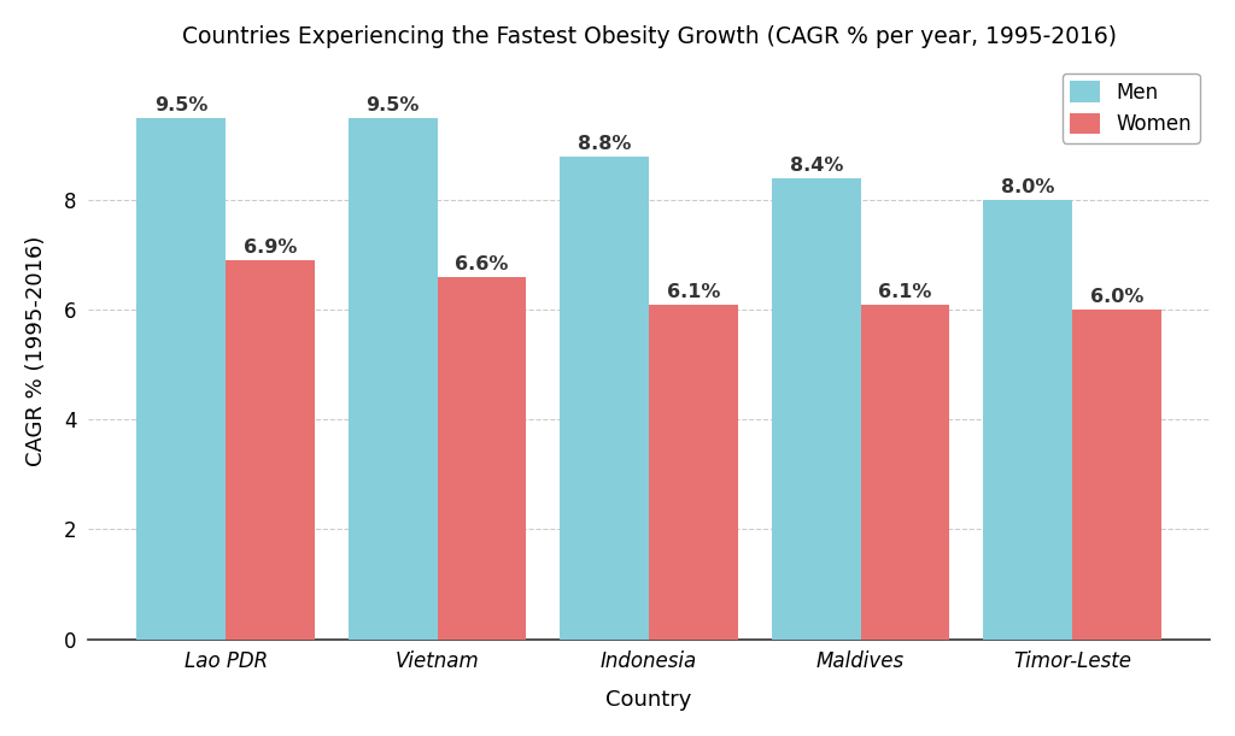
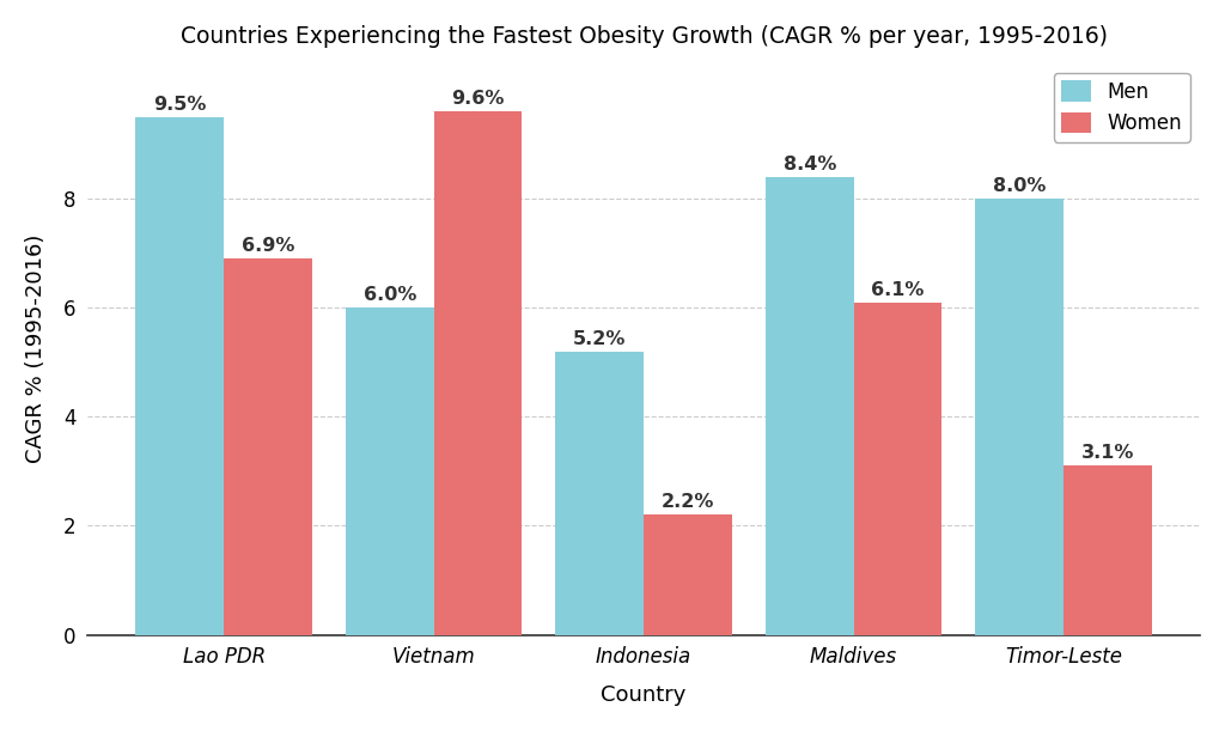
Men/Vietnam: 9.5% -> 6.0%
Women/Vietnam: 6.6% -> 9.6%
Men/Indonesia: 8.8% -> 5.2%
Women/Indonesia: 6.1% -> 2.2%
Women/Timor-Leste: 6.0% -> 3.1%
